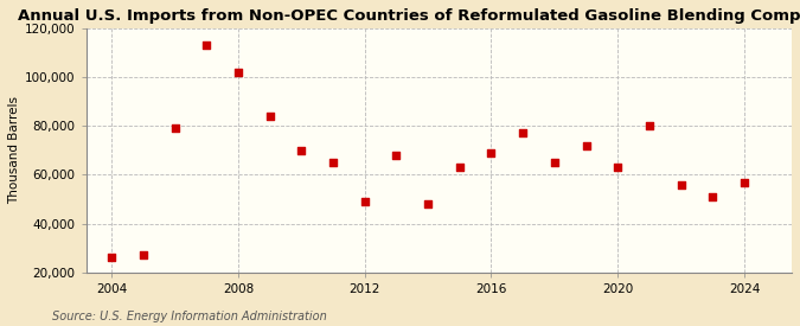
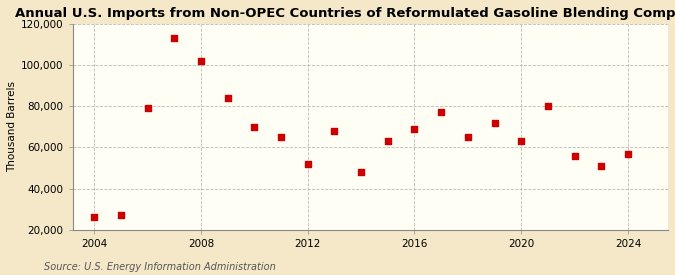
2012: 49,000 -> 52,000
